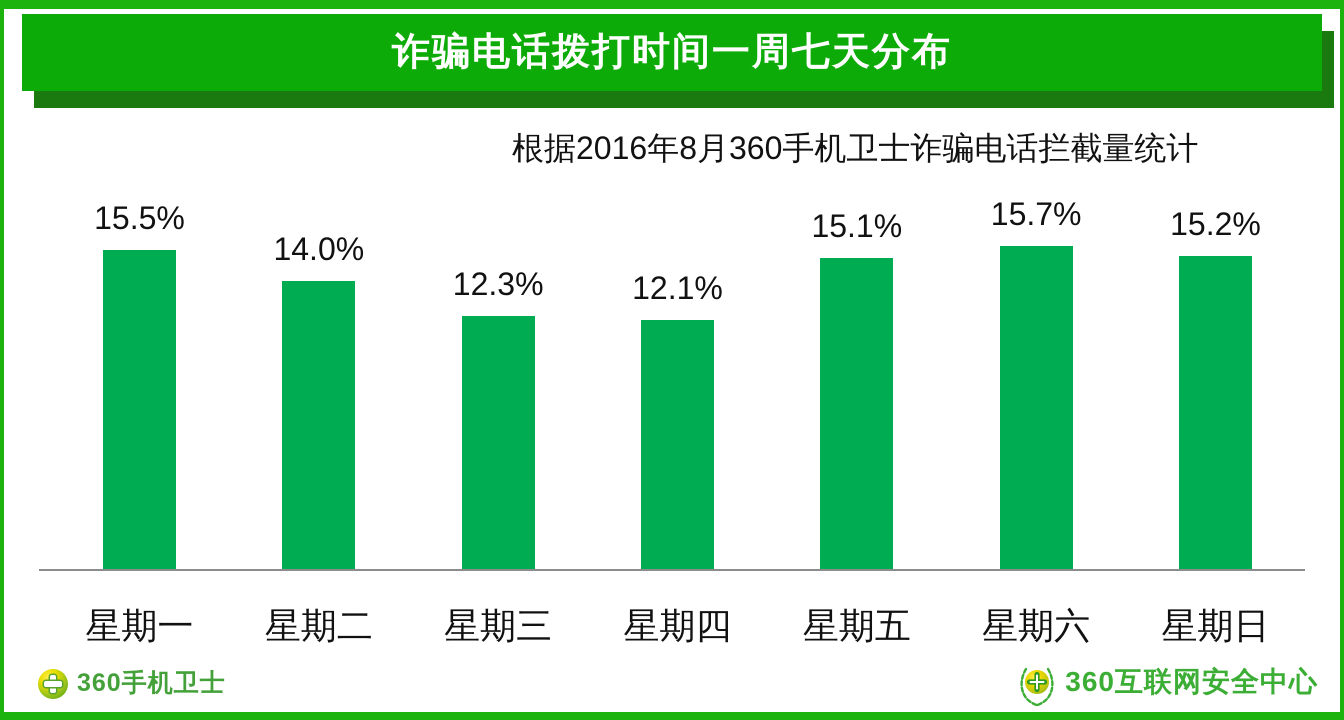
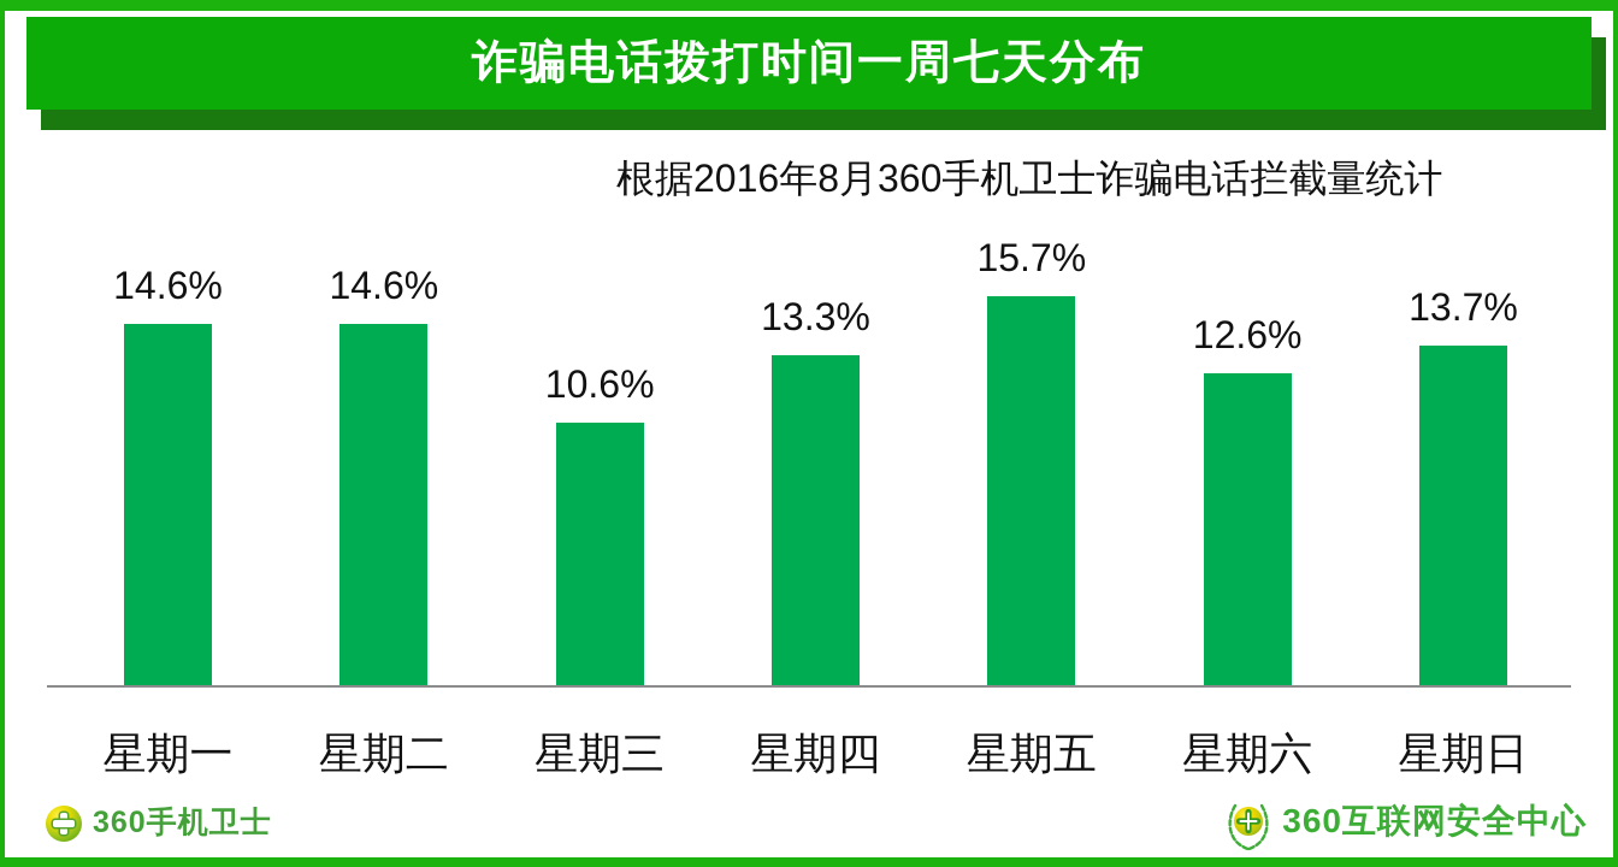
星期一: 15.5% -> 14.6%
星期二: 14.0% -> 14.6%
星期三: 12.3% -> 10.6%
星期四: 12.1% -> 13.3%
星期五: 15.1% -> 15.7%
星期六: 15.7% -> 12.6%
星期日: 15.2% -> 13.7%
